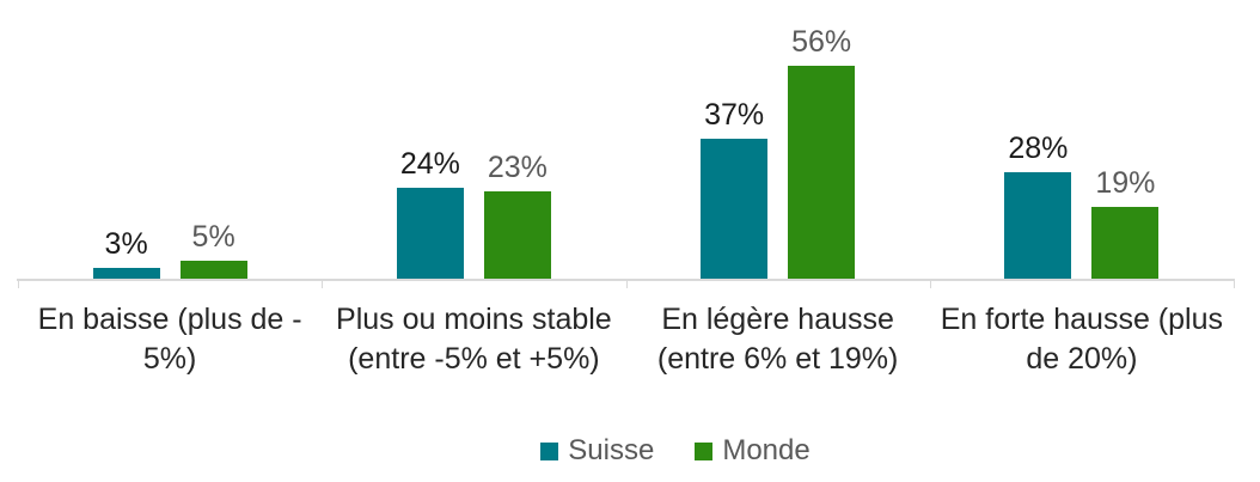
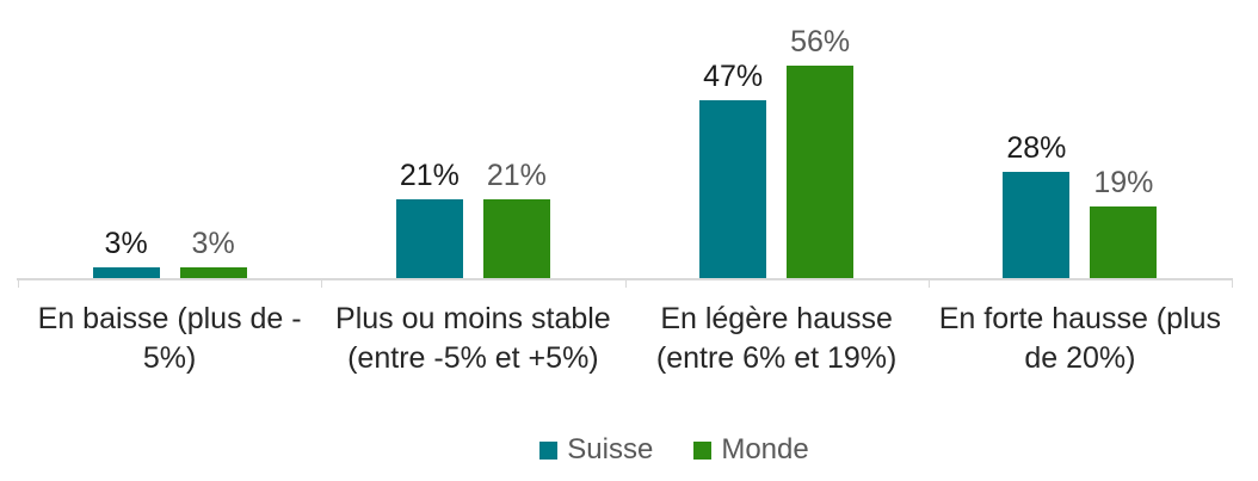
Monde/En baisse (plus de -5%): 5% -> 3%
Suisse/Plus ou moins stable (entre -5% et +5%): 24% -> 21%
Monde/Plus ou moins stable (entre -5% et +5%): 23% -> 21%
Suisse/En légère hausse (entre 6% et 19%): 37% -> 47%
